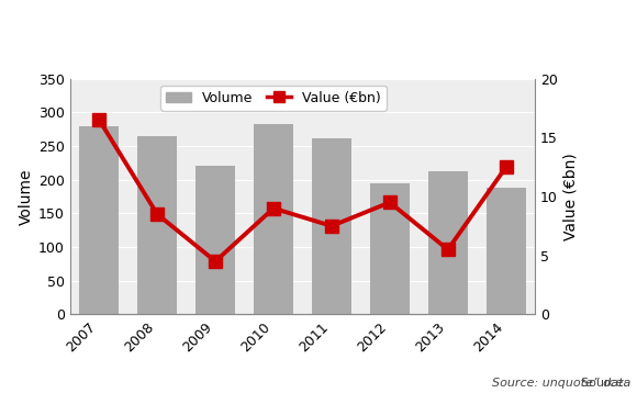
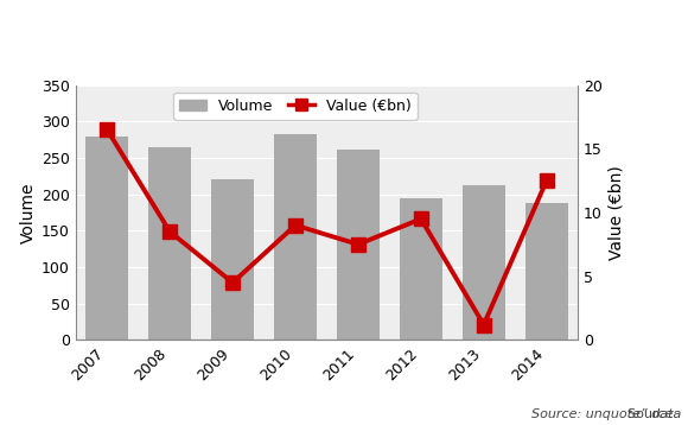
Value (€bn)/2013: 5.5 -> 1.2
